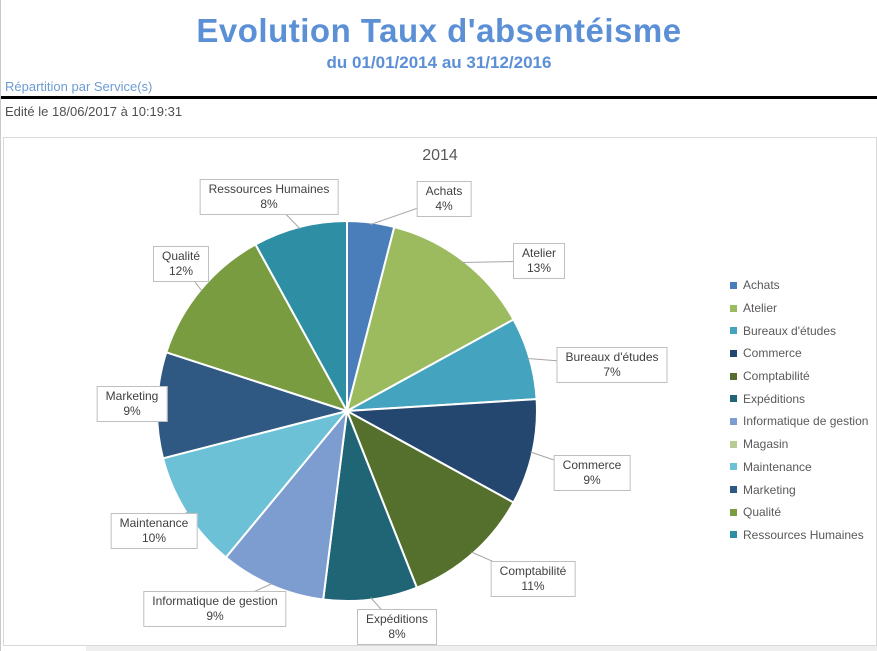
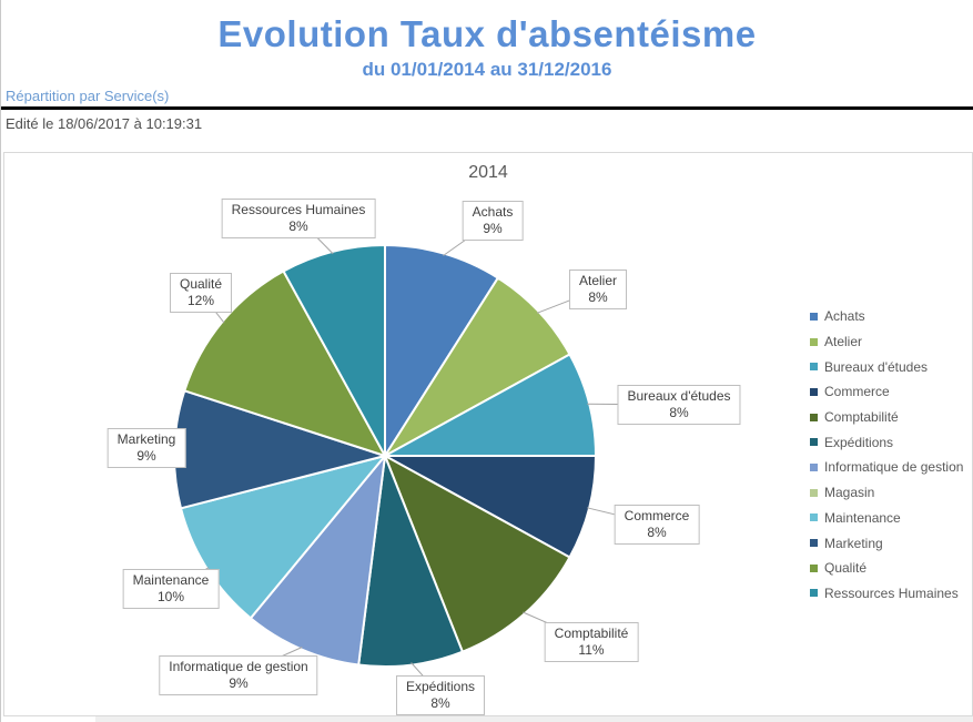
Achats: 4% -> 9%
Atelier: 13% -> 8%
Bureaux d'études: 7% -> 8%
Commerce: 9% -> 8%
